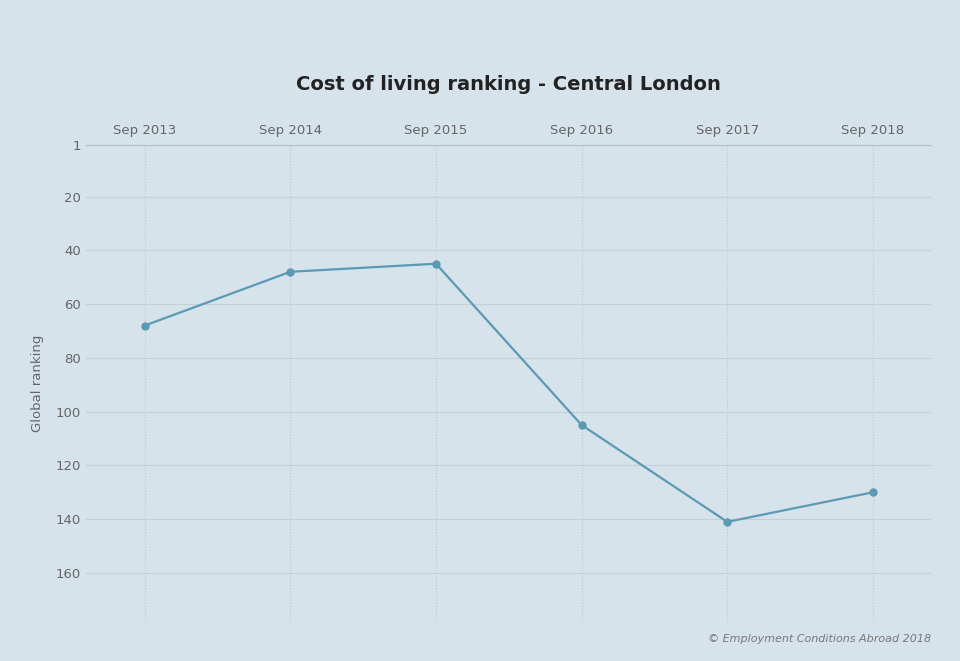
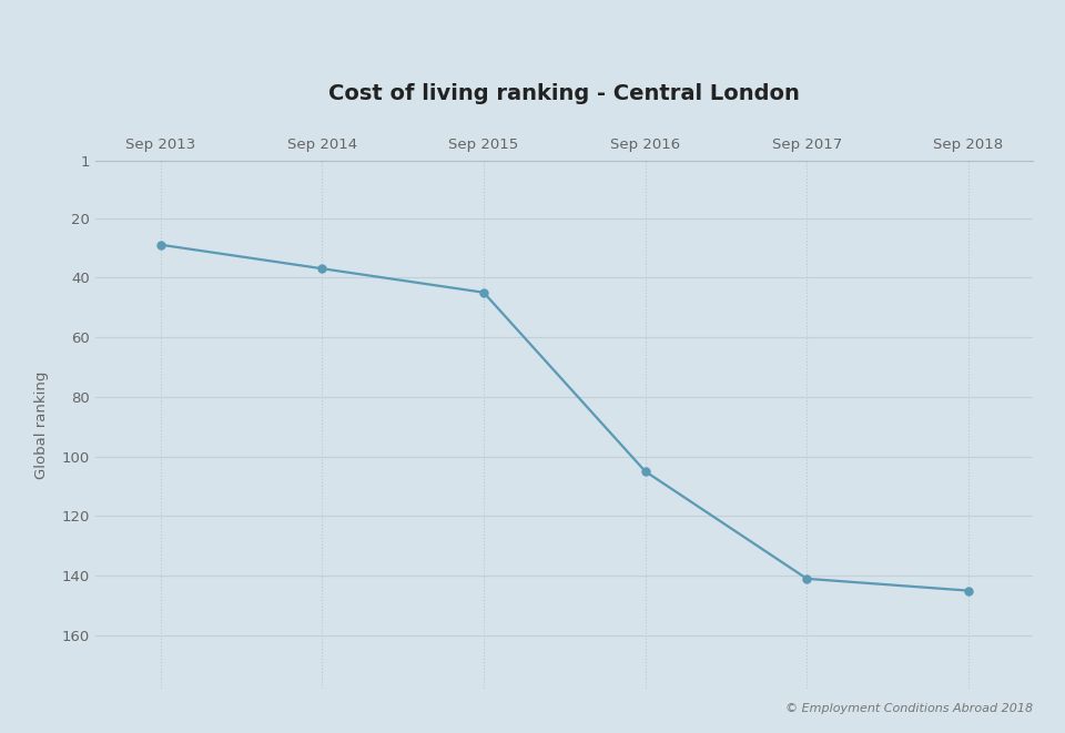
Sep 2013: 68 -> 29
Sep 2014: 48 -> 37
Sep 2018: 130 -> 145
